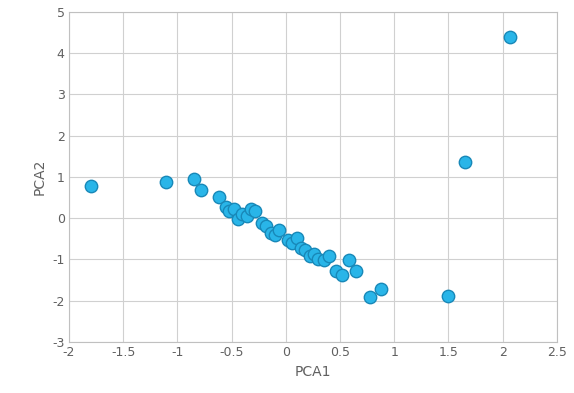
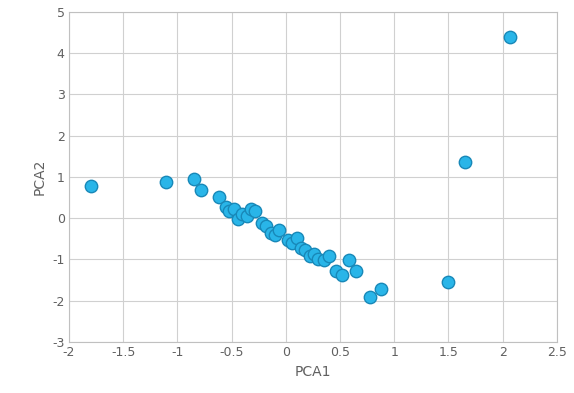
1.5: -1.88 -> -1.55
